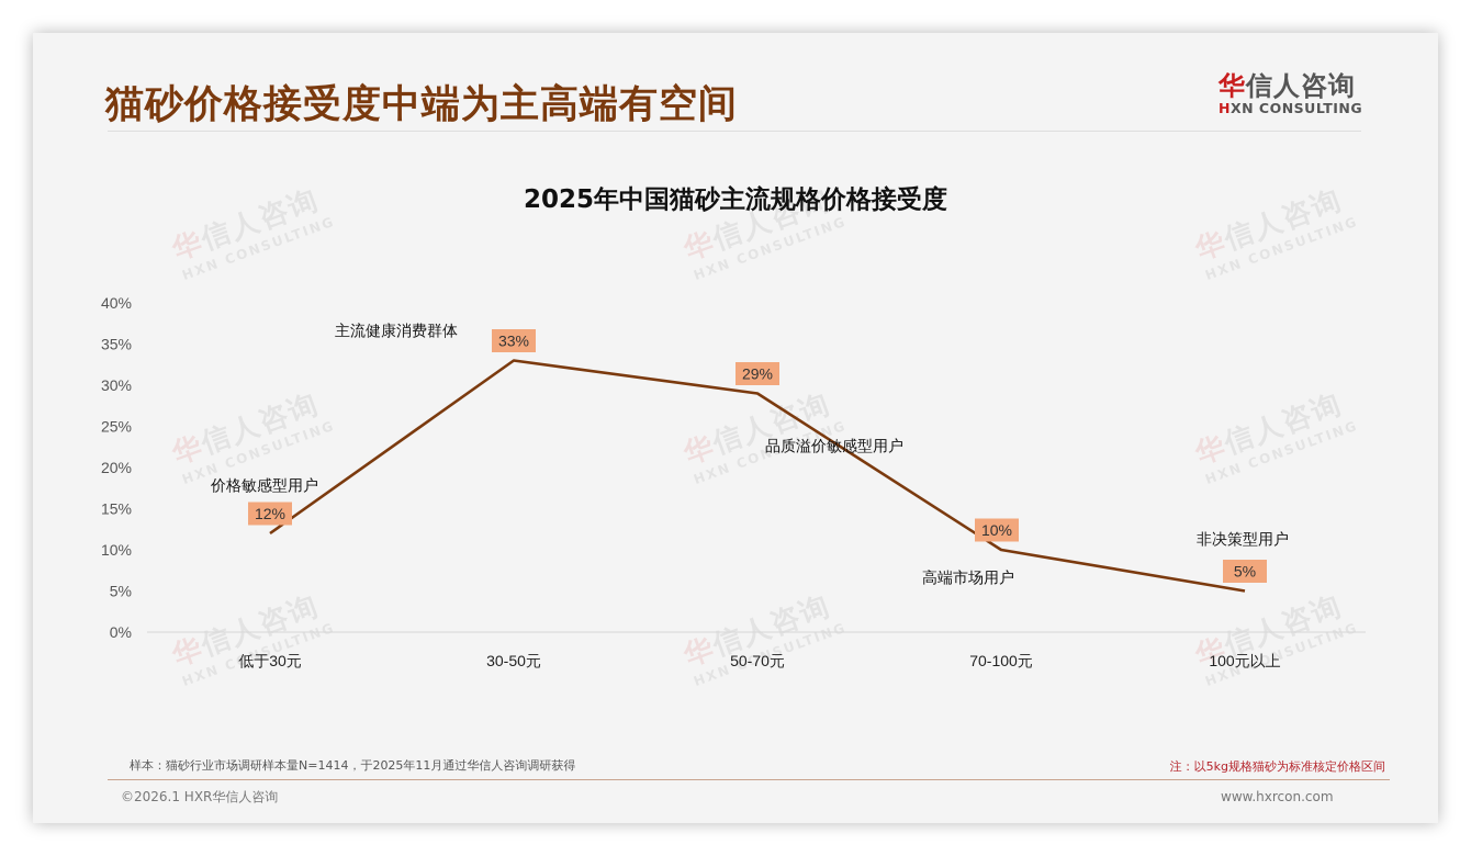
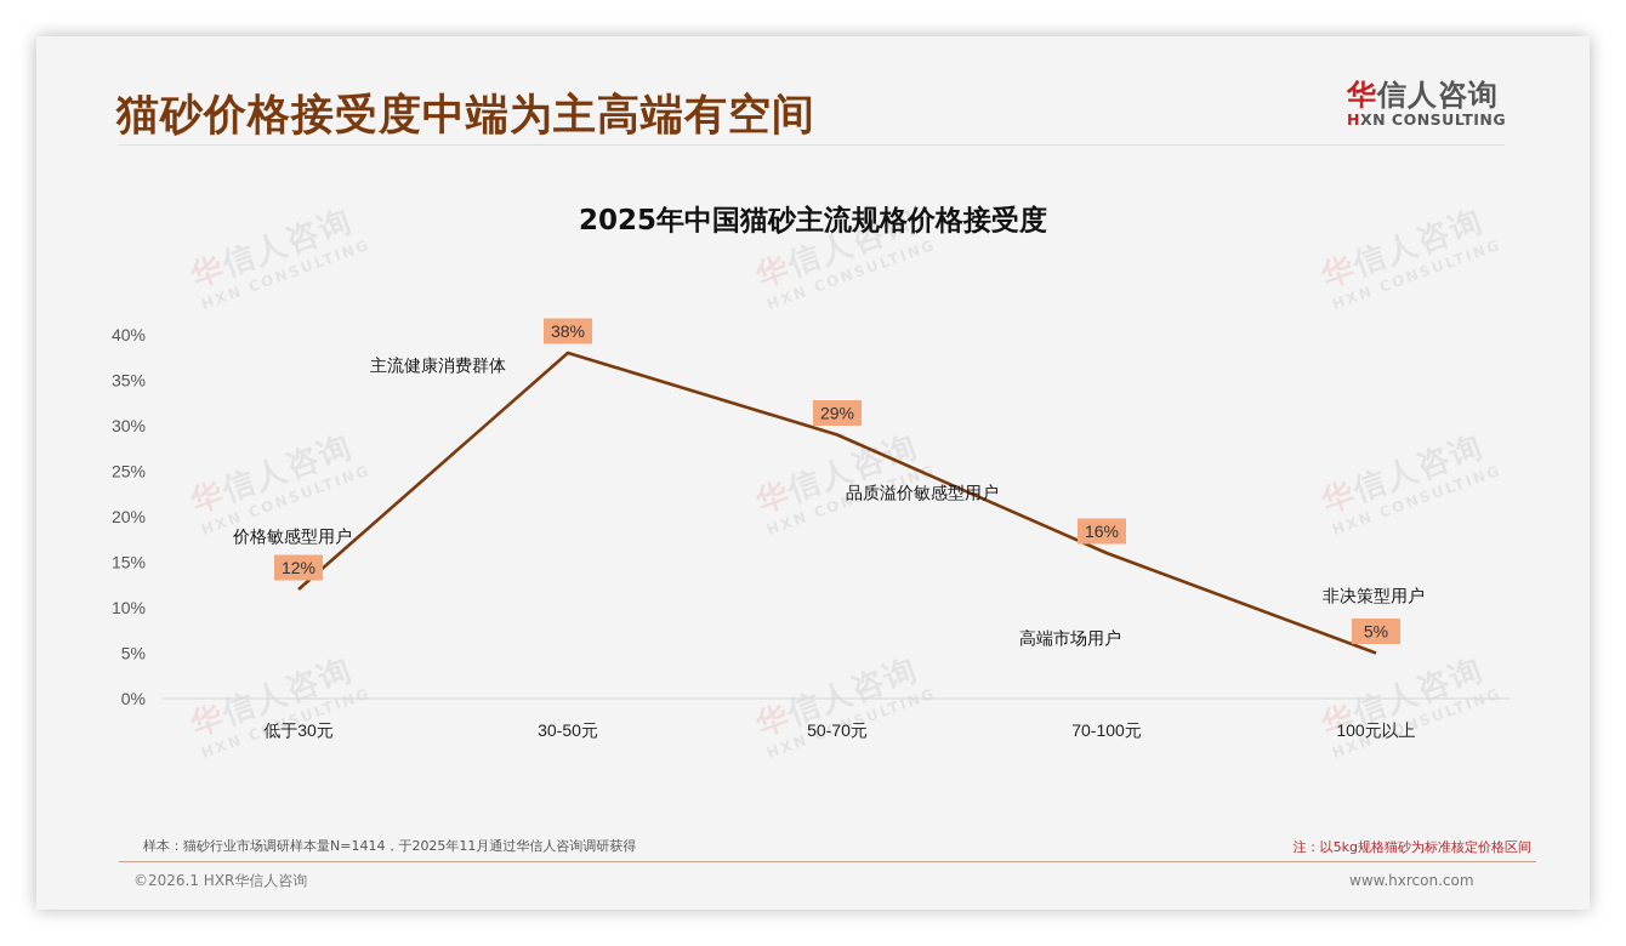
30-50元: 33% -> 38%
70-100元: 10% -> 16%
